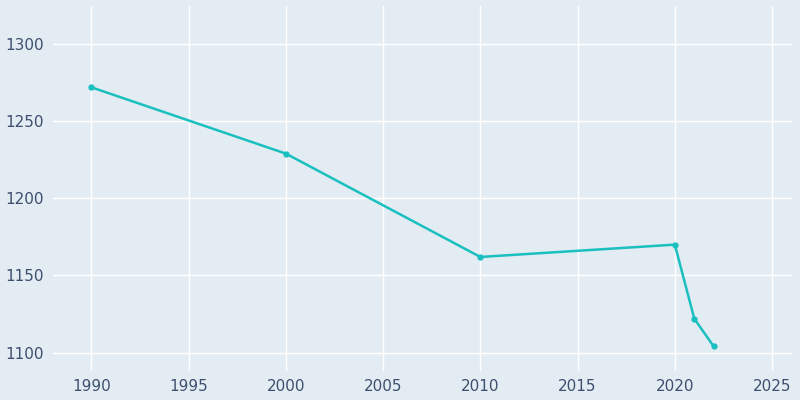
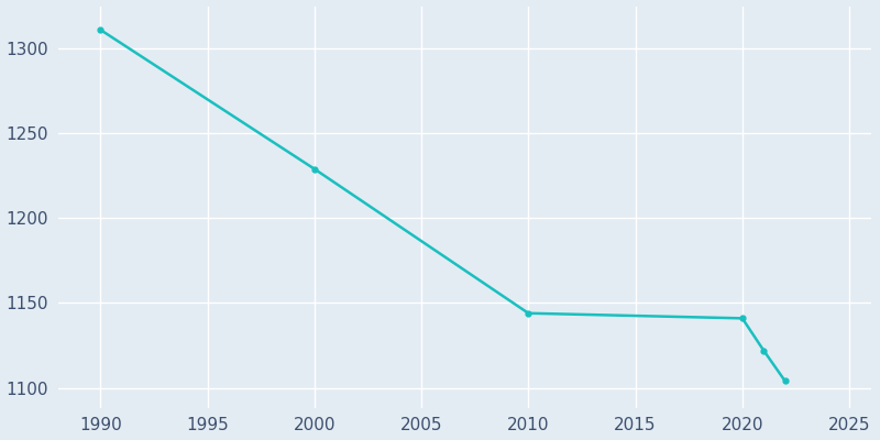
1990: 1272 -> 1311
2010: 1162 -> 1144
2020: 1170 -> 1141
